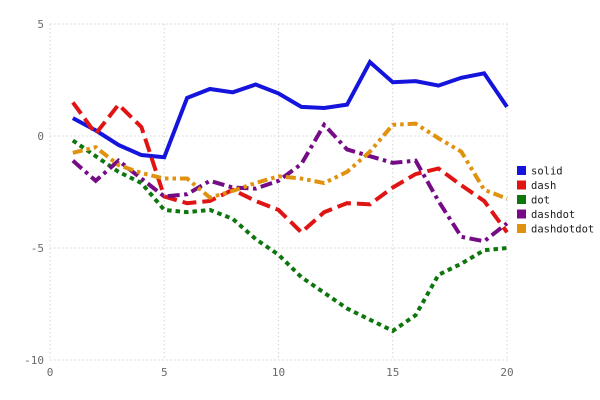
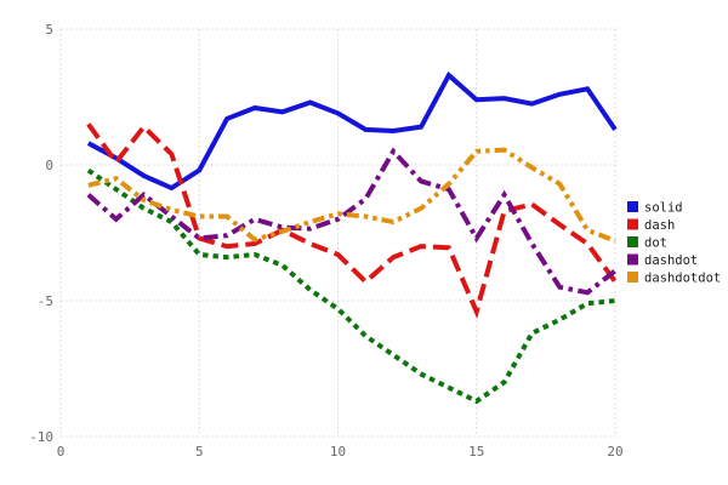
solid/5: -0.9 -> -0.2
dash/15: -2.3 -> -5.4
dashdot/15: -1.2 -> -2.7
